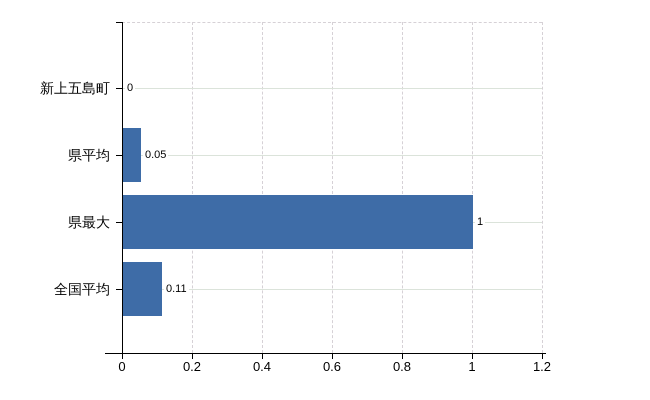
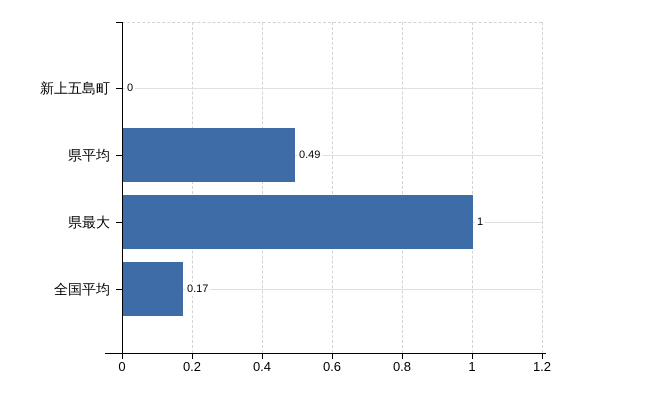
県平均: 0.05 -> 0.49
全国平均: 0.11 -> 0.17
